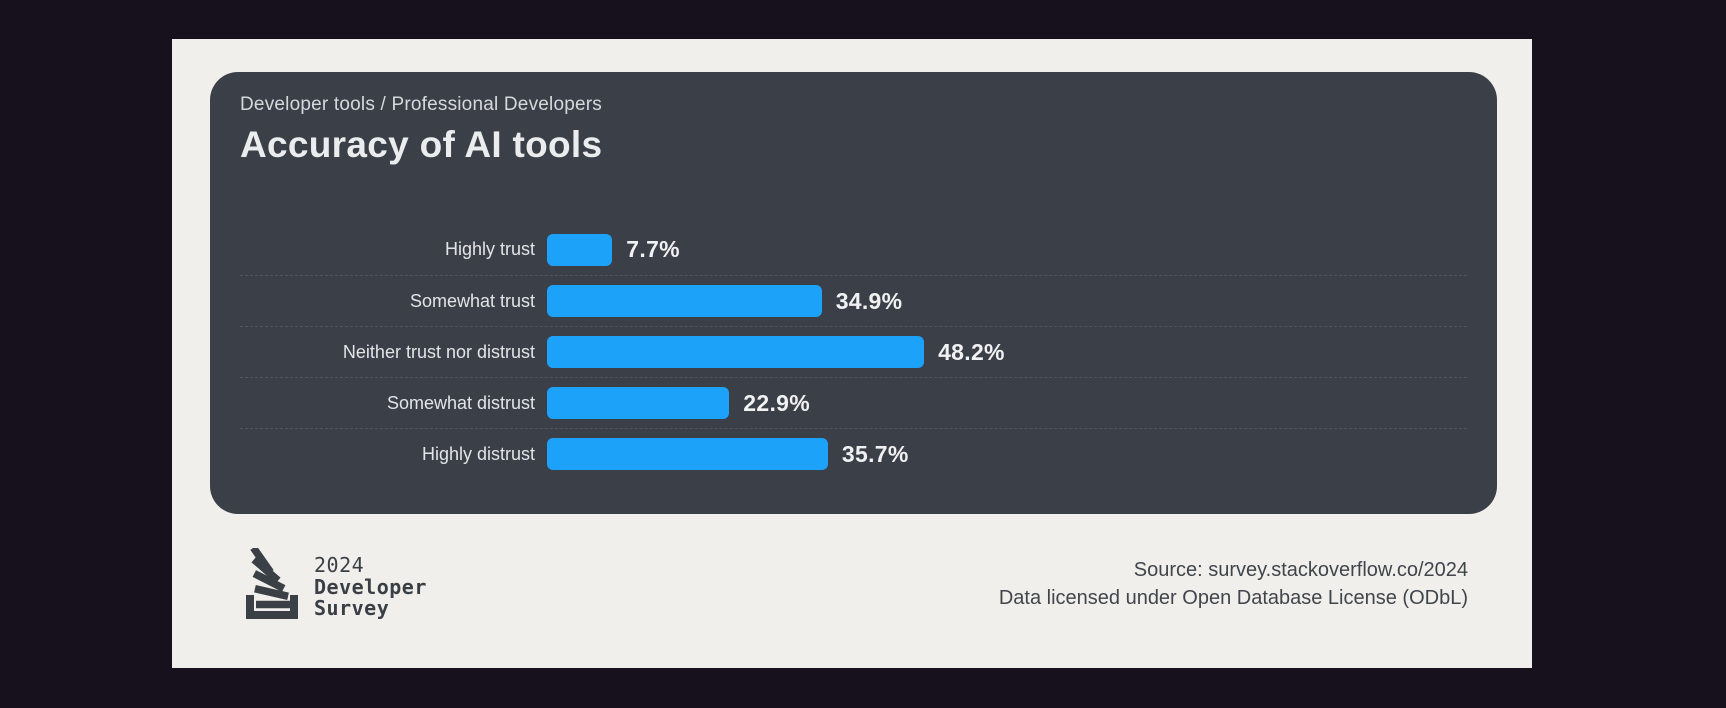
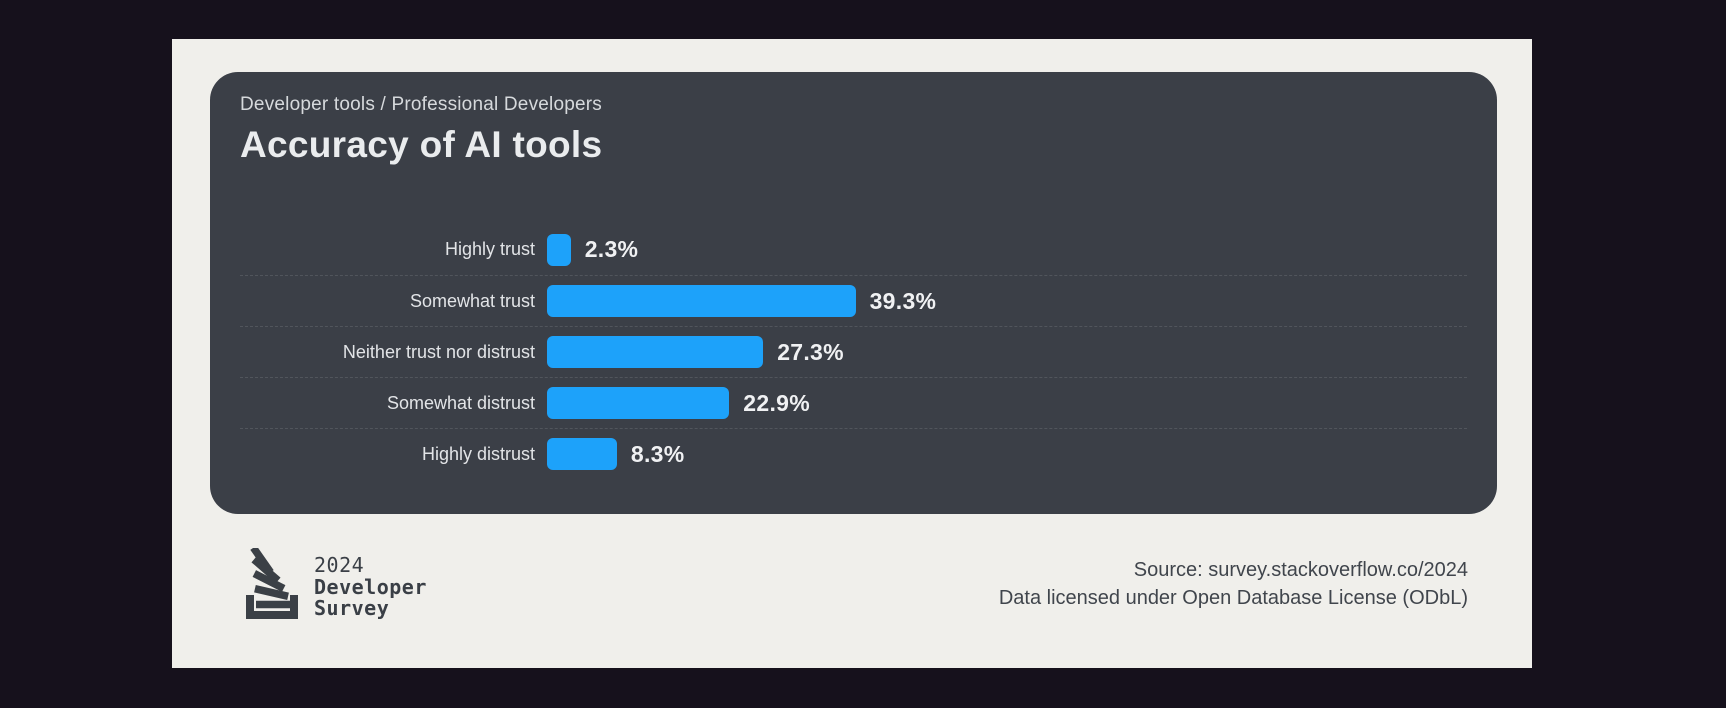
Highly trust: 7.7% -> 2.3%
Somewhat trust: 34.9% -> 39.3%
Neither trust nor distrust: 48.2% -> 27.3%
Highly distrust: 35.7% -> 8.3%
